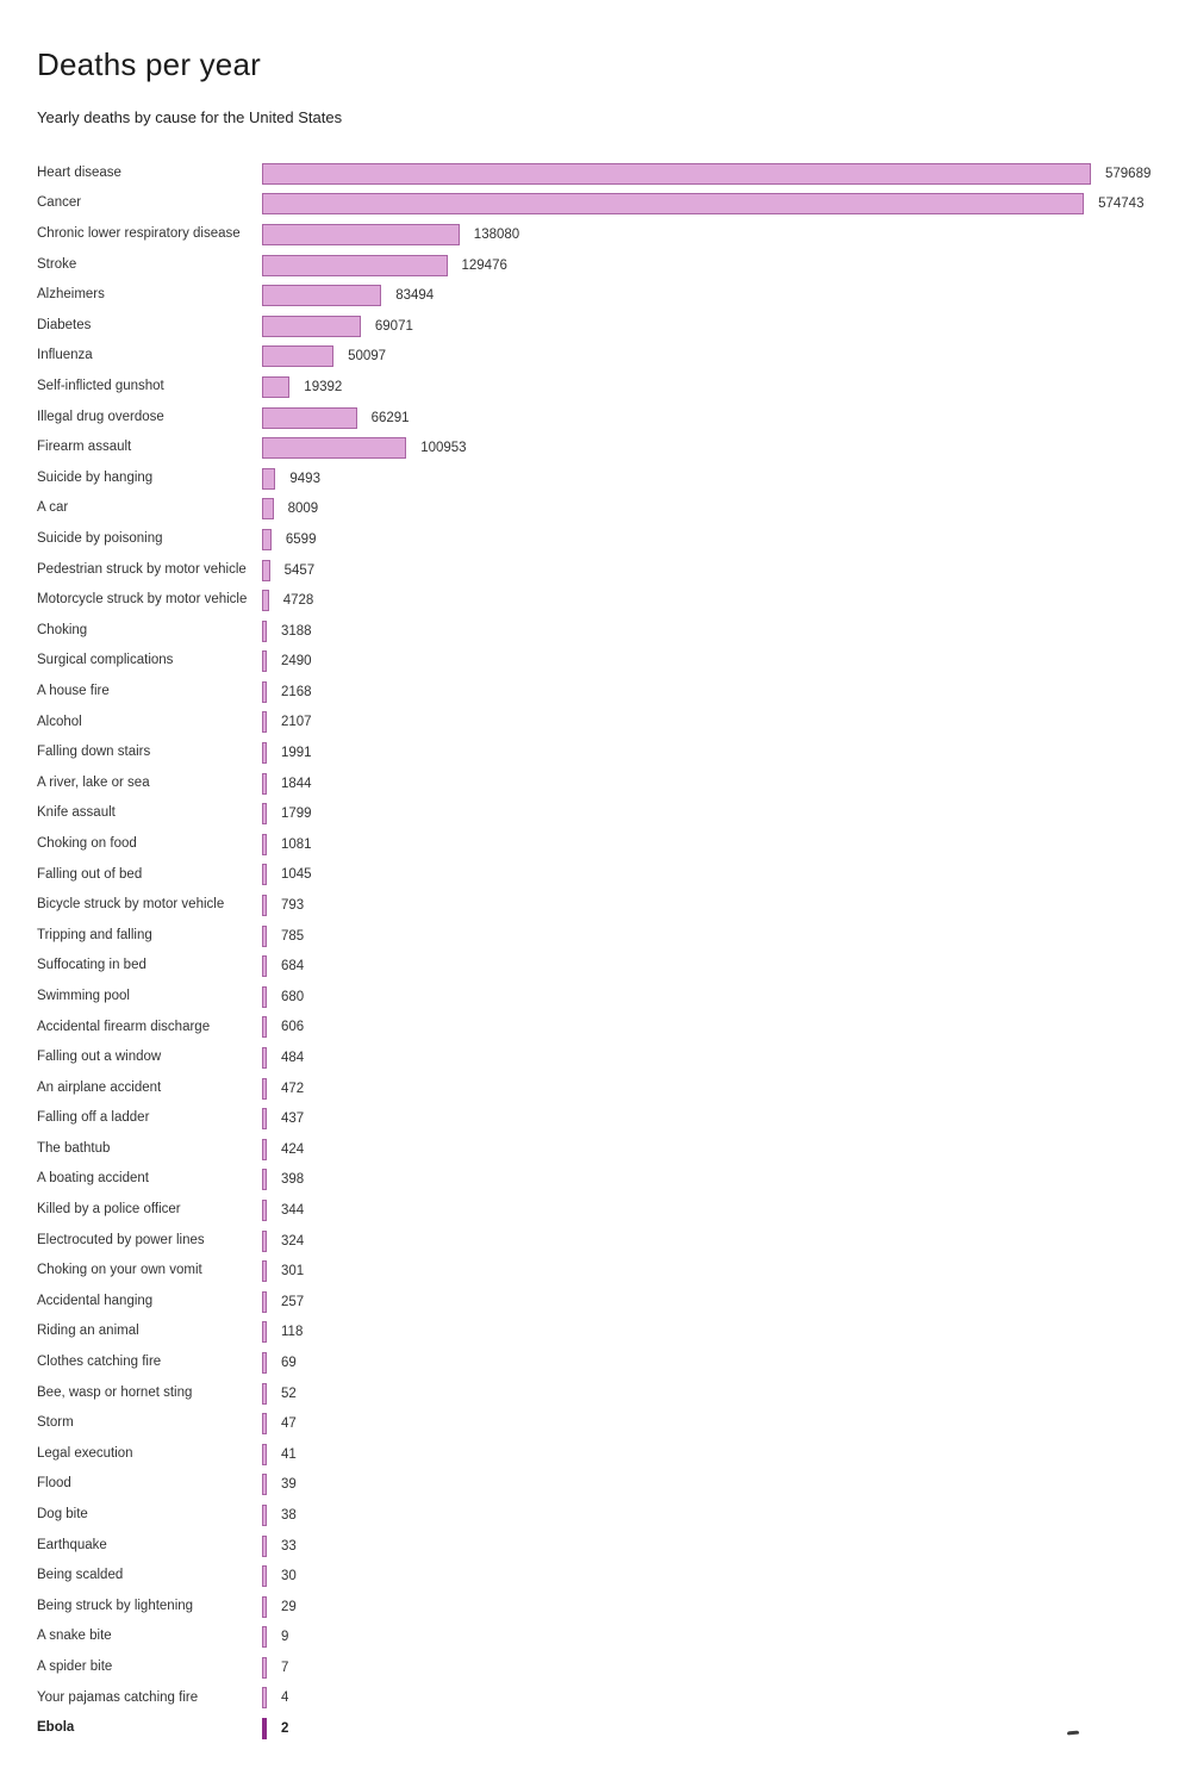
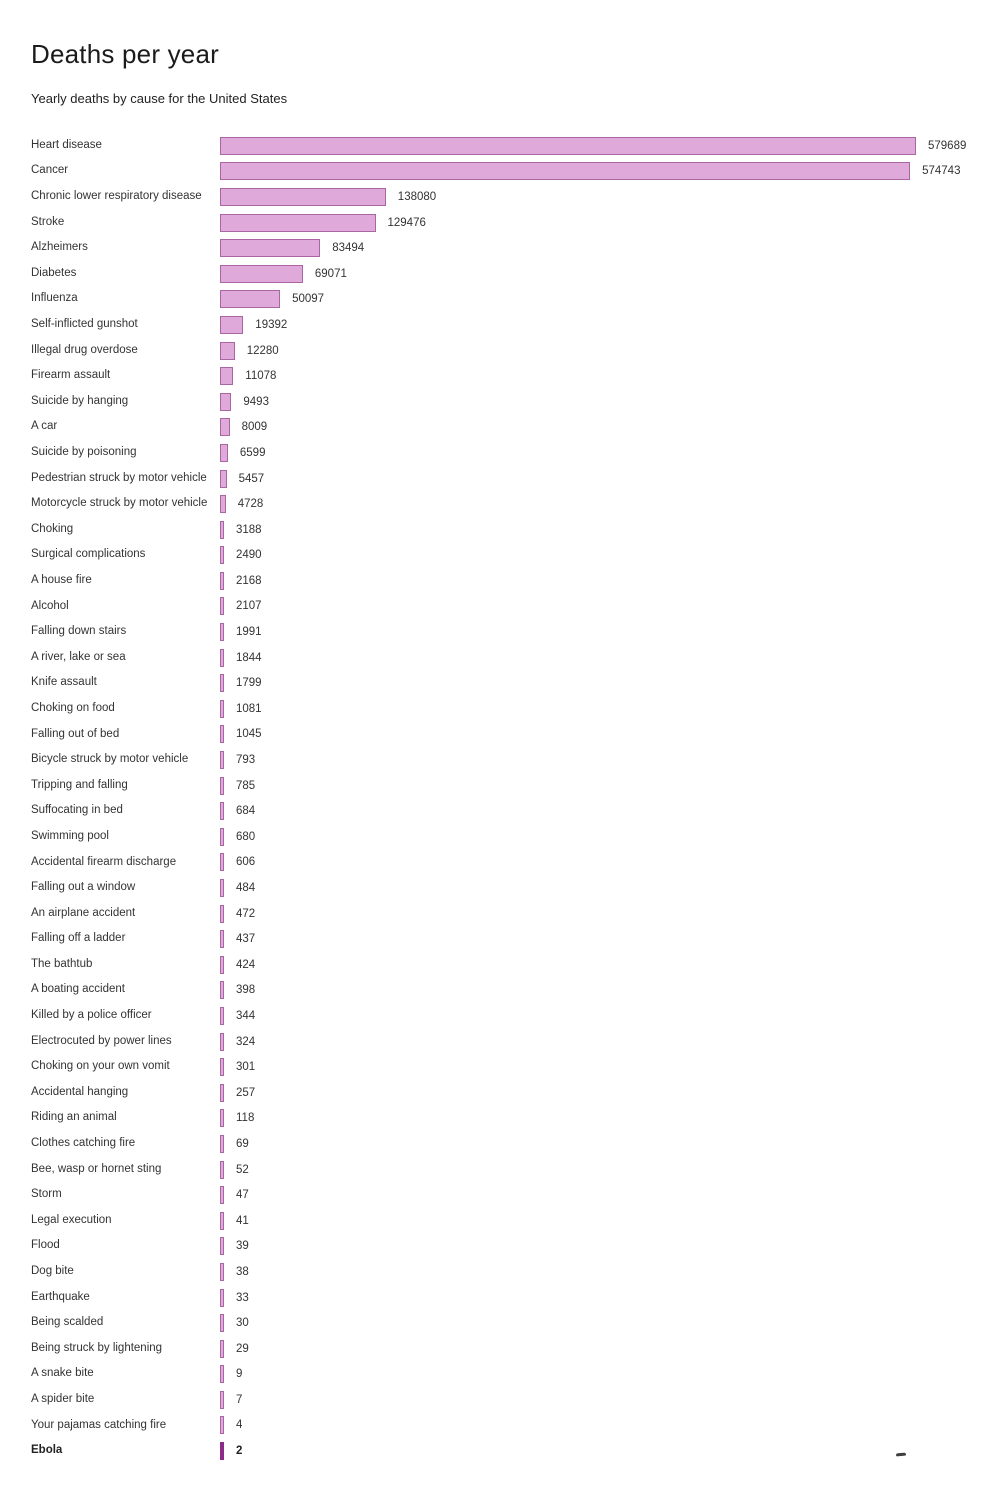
Illegal drug overdose: 66291 -> 12280
Firearm assault: 100953 -> 11078
